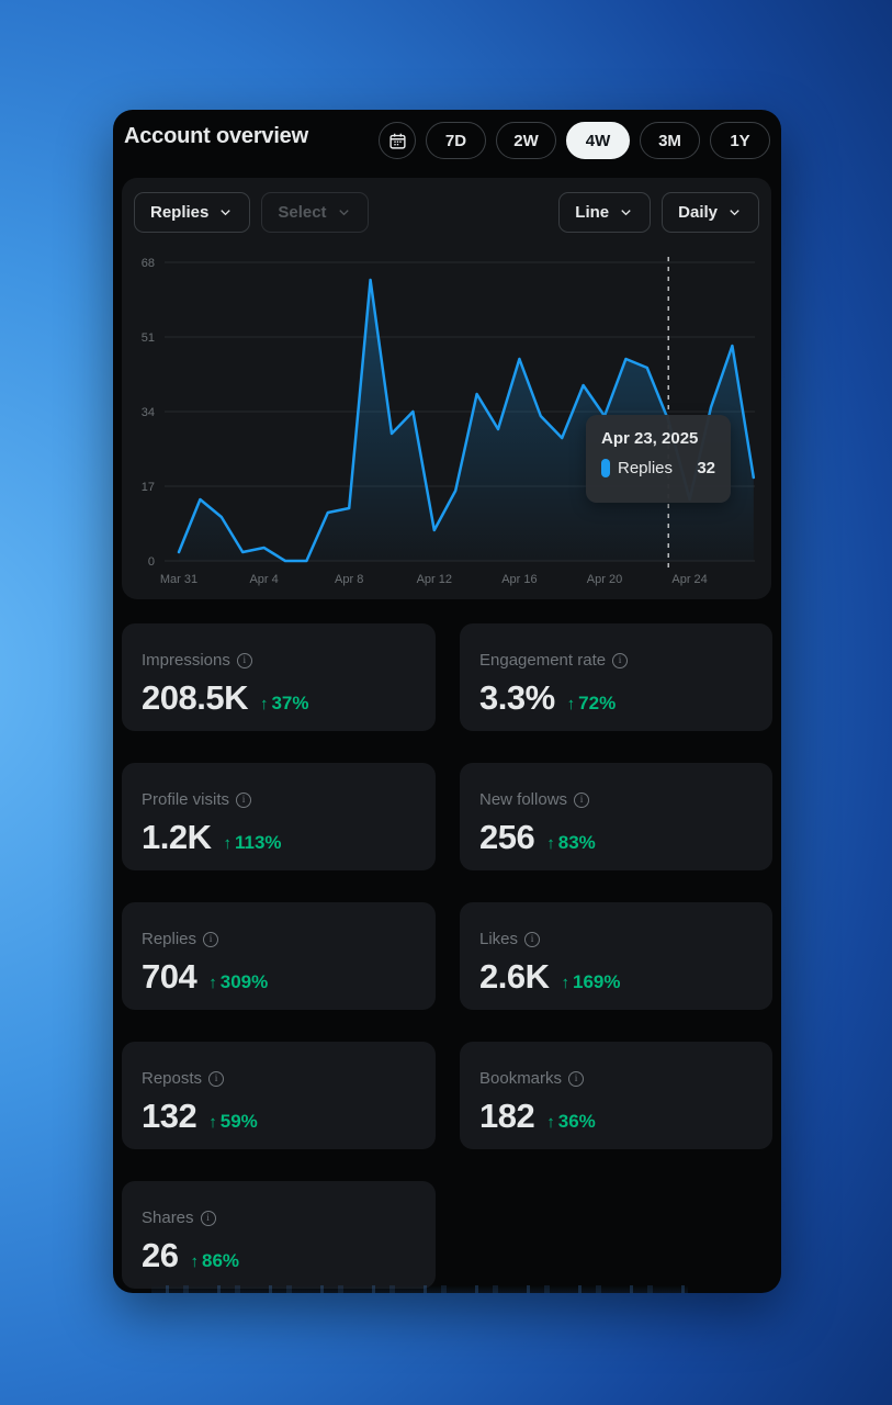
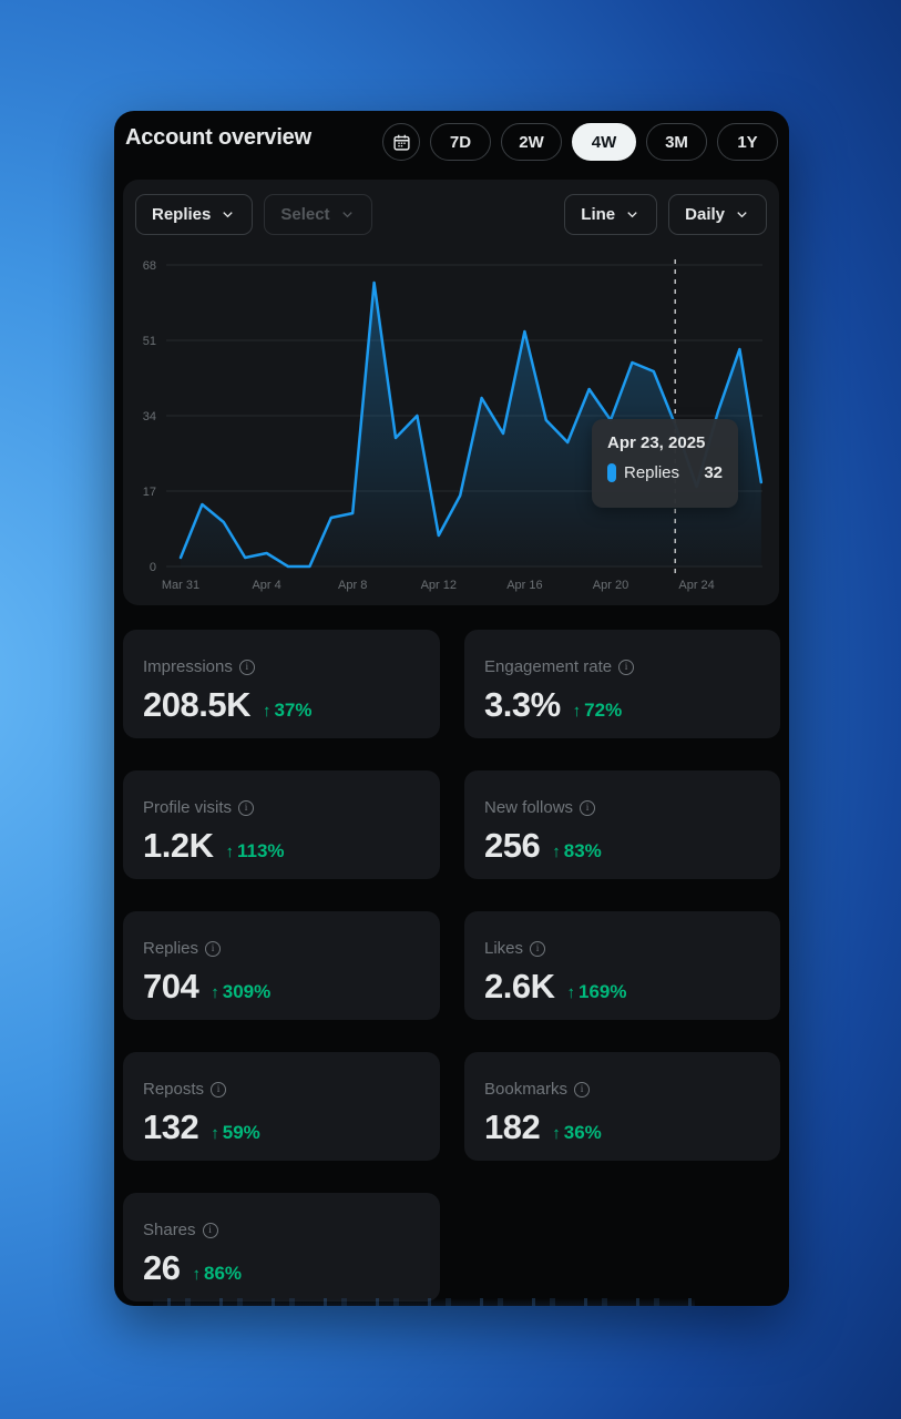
Apr 16: 46 -> 53
Apr 24: 14 -> 18
